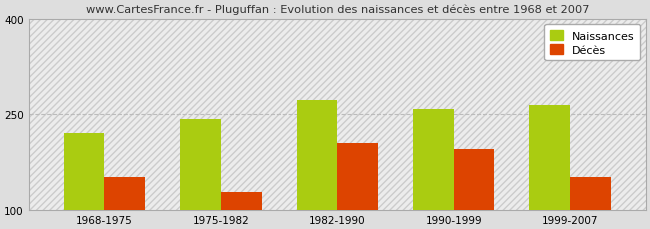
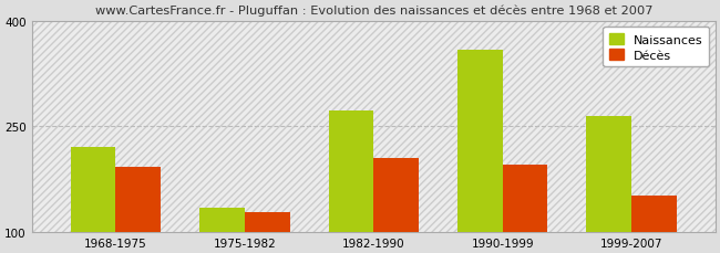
Décès/1968-1975: 152 -> 192
Naissances/1975-1982: 243 -> 134
Naissances/1990-1999: 258 -> 358
